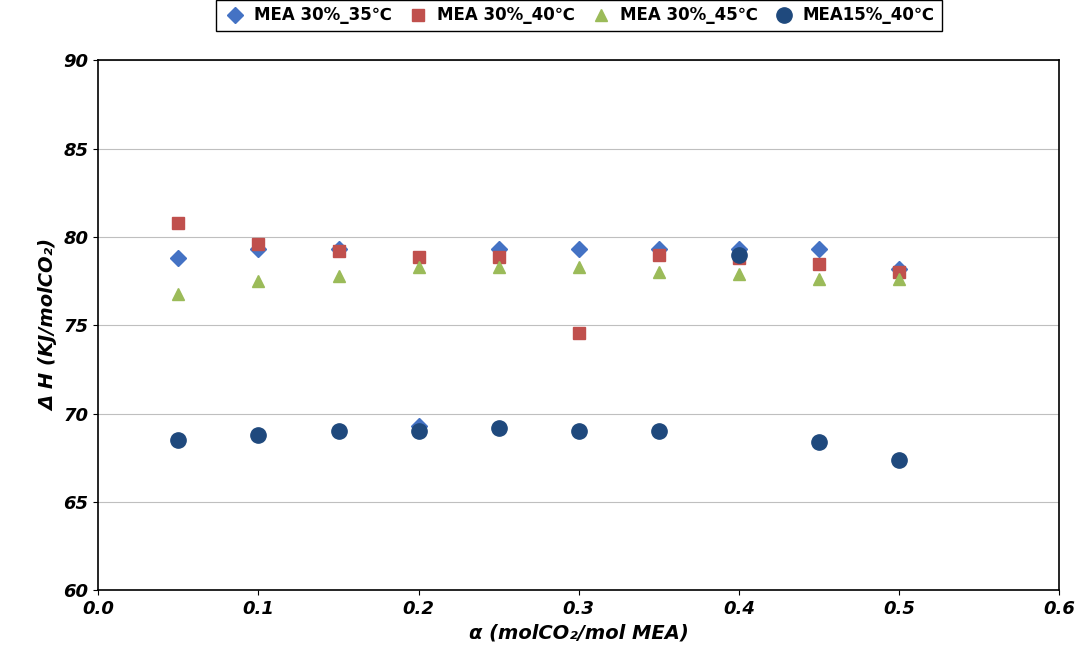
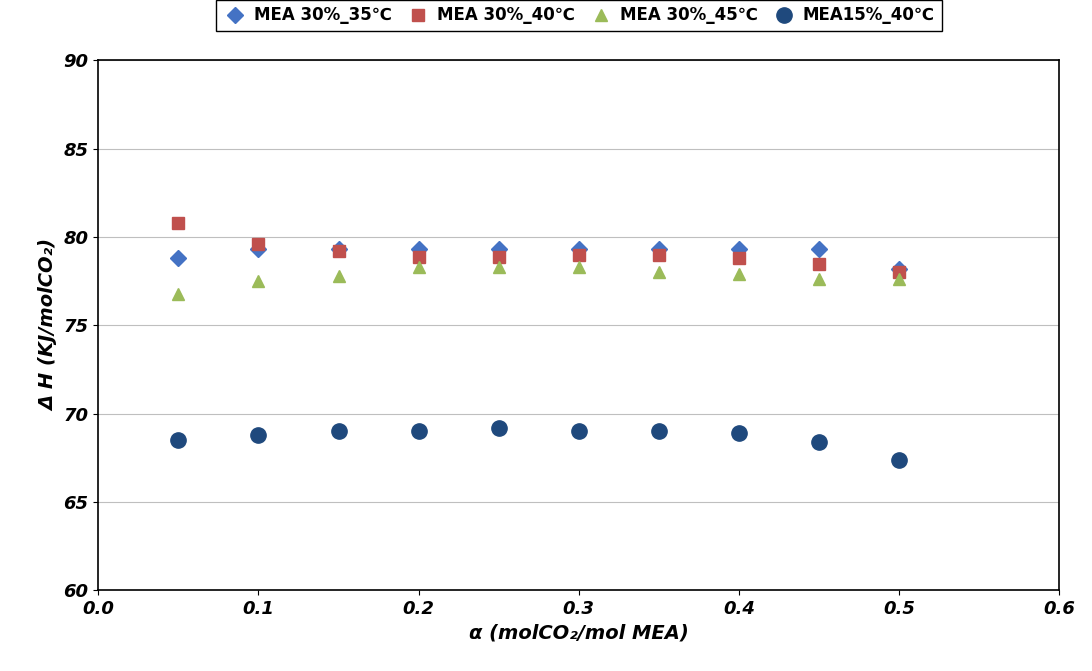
MEA 30%_35℃/0.2: 69.3 -> 79.3
MEA 30%_40℃/0.3: 74.6 -> 79.0
MEA15%_40℃/0.4: 79.0 -> 68.9
